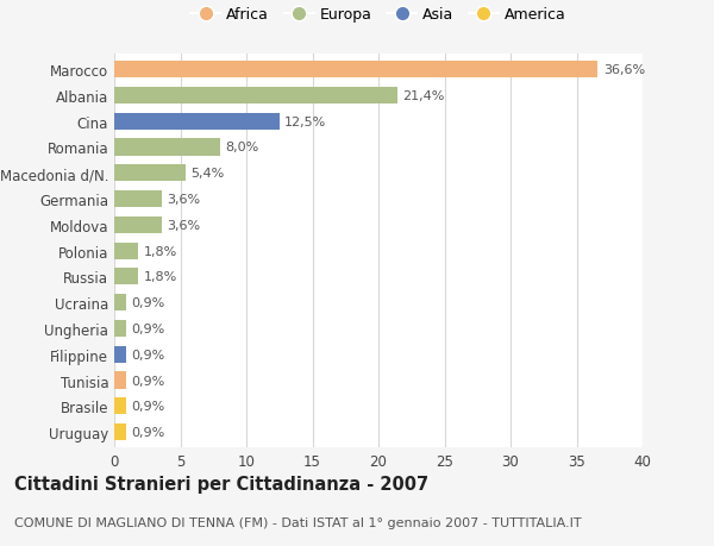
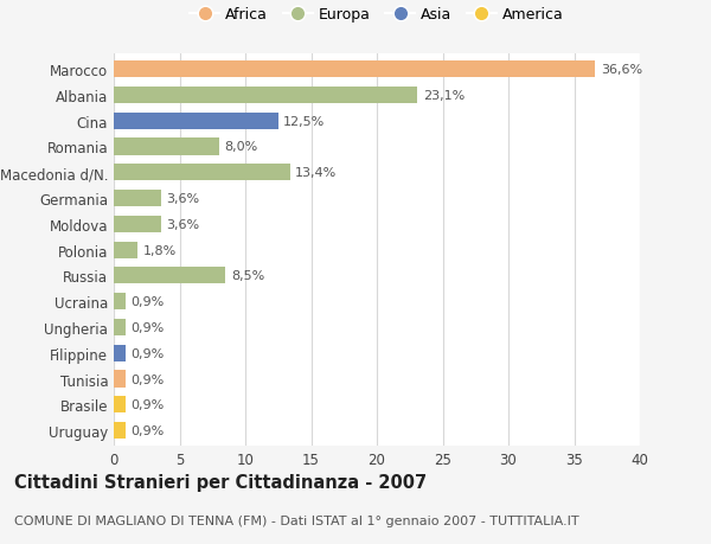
Albania: 21,4% -> 23,1%
Macedonia d/N.: 5,4% -> 13,4%
Russia: 1,8% -> 8,5%
